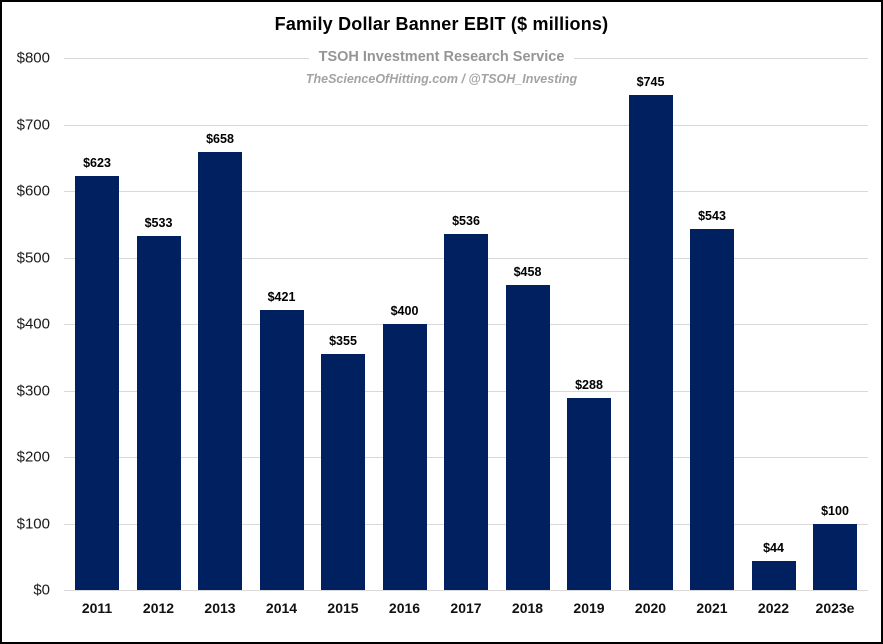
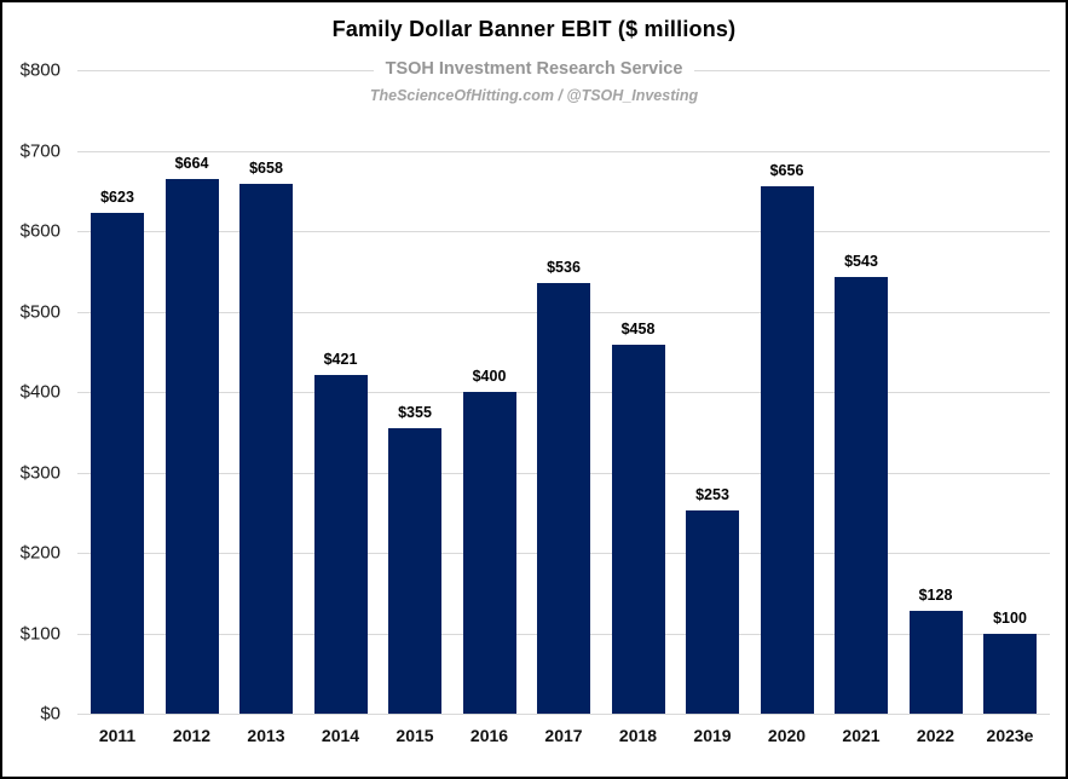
2012: $533 -> $664
2019: $288 -> $253
2020: $745 -> $656
2022: $44 -> $128
